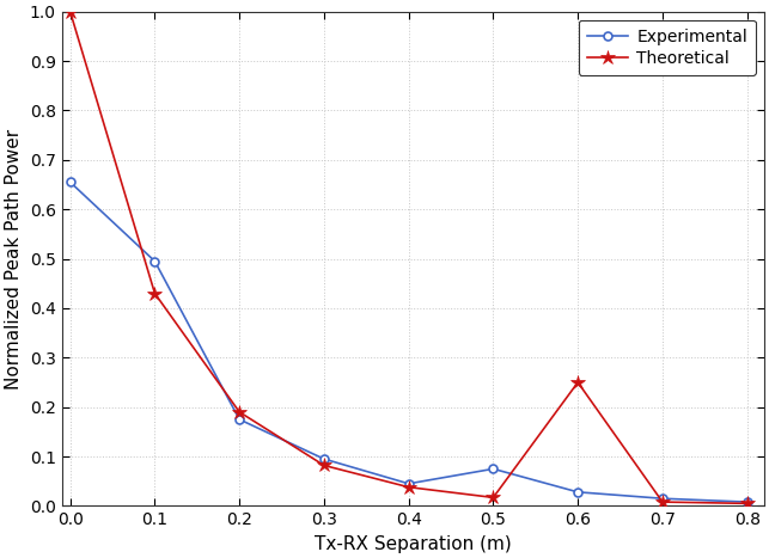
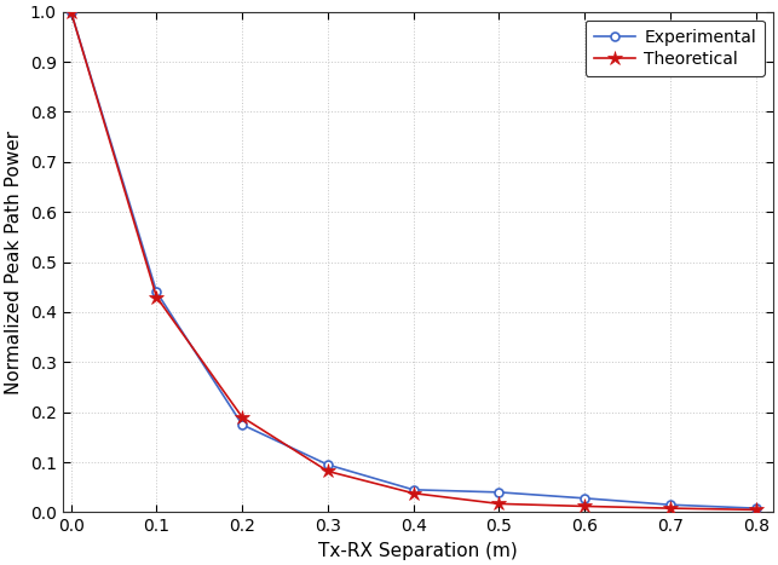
Experimental/0.0: 0.655 -> 1.000
Experimental/0.1: 0.495 -> 0.440
Experimental/0.5: 0.075 -> 0.040
Theoretical/0.6: 0.250 -> 0.012
